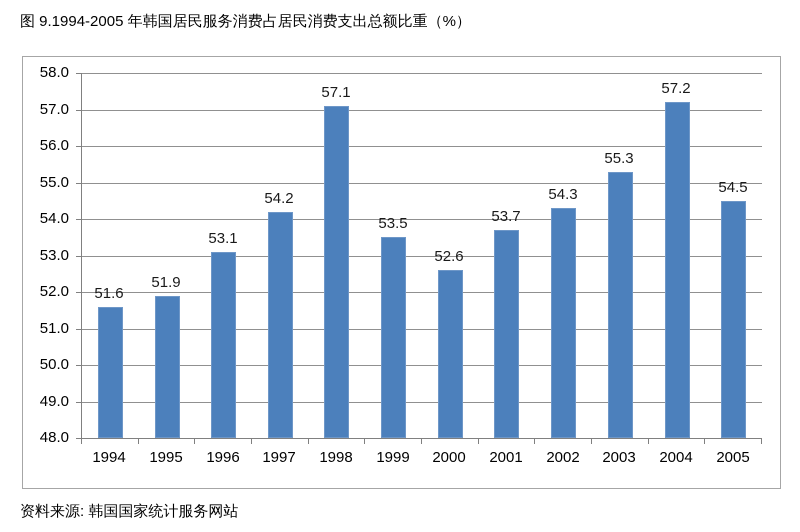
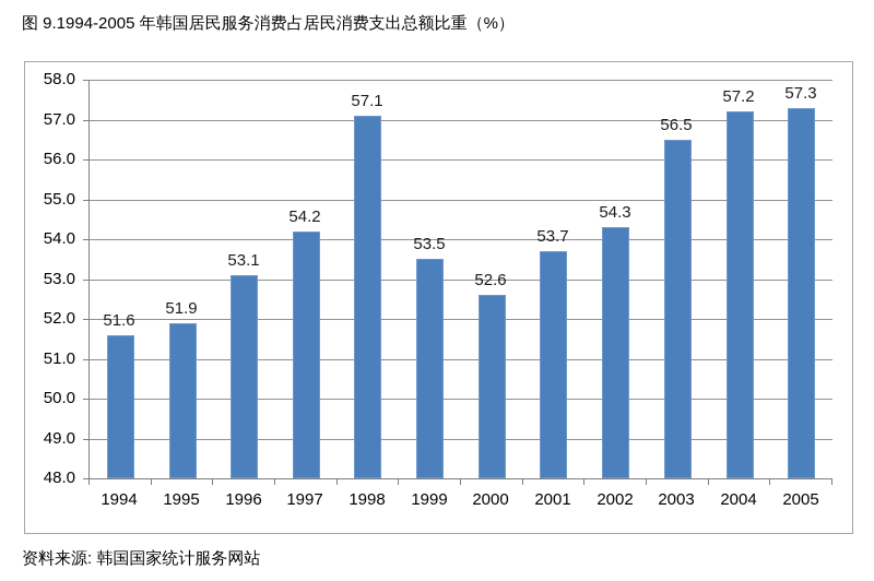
2003: 55.3 -> 56.5
2005: 54.5 -> 57.3
